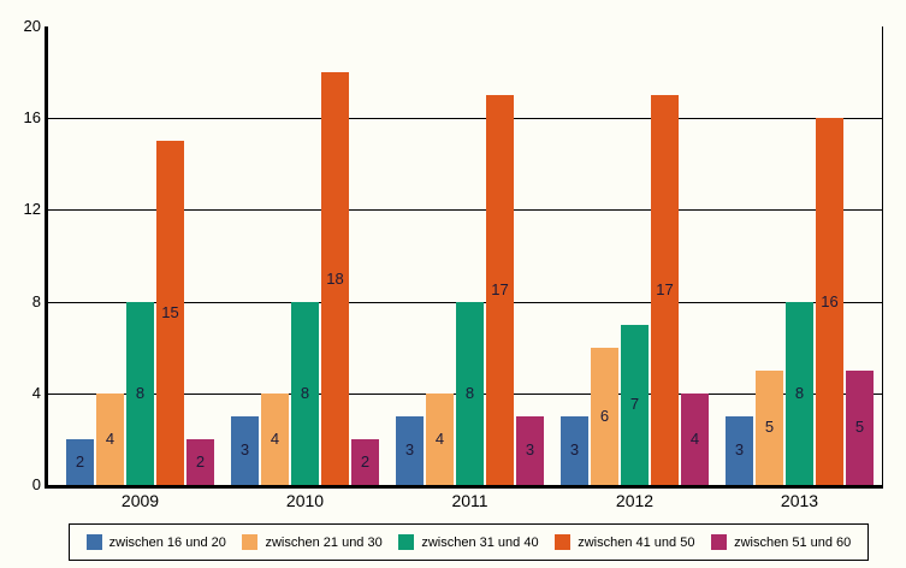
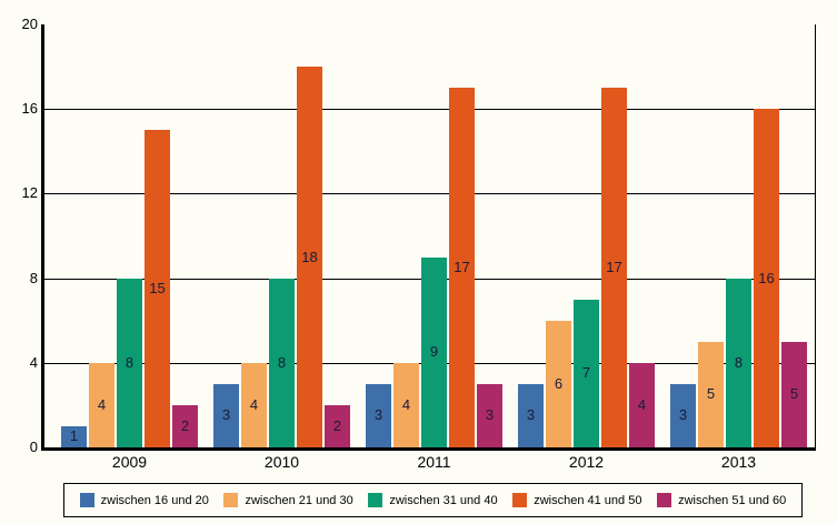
zwischen 16 und 20/2009: 2 -> 1
zwischen 31 und 40/2011: 8 -> 9
